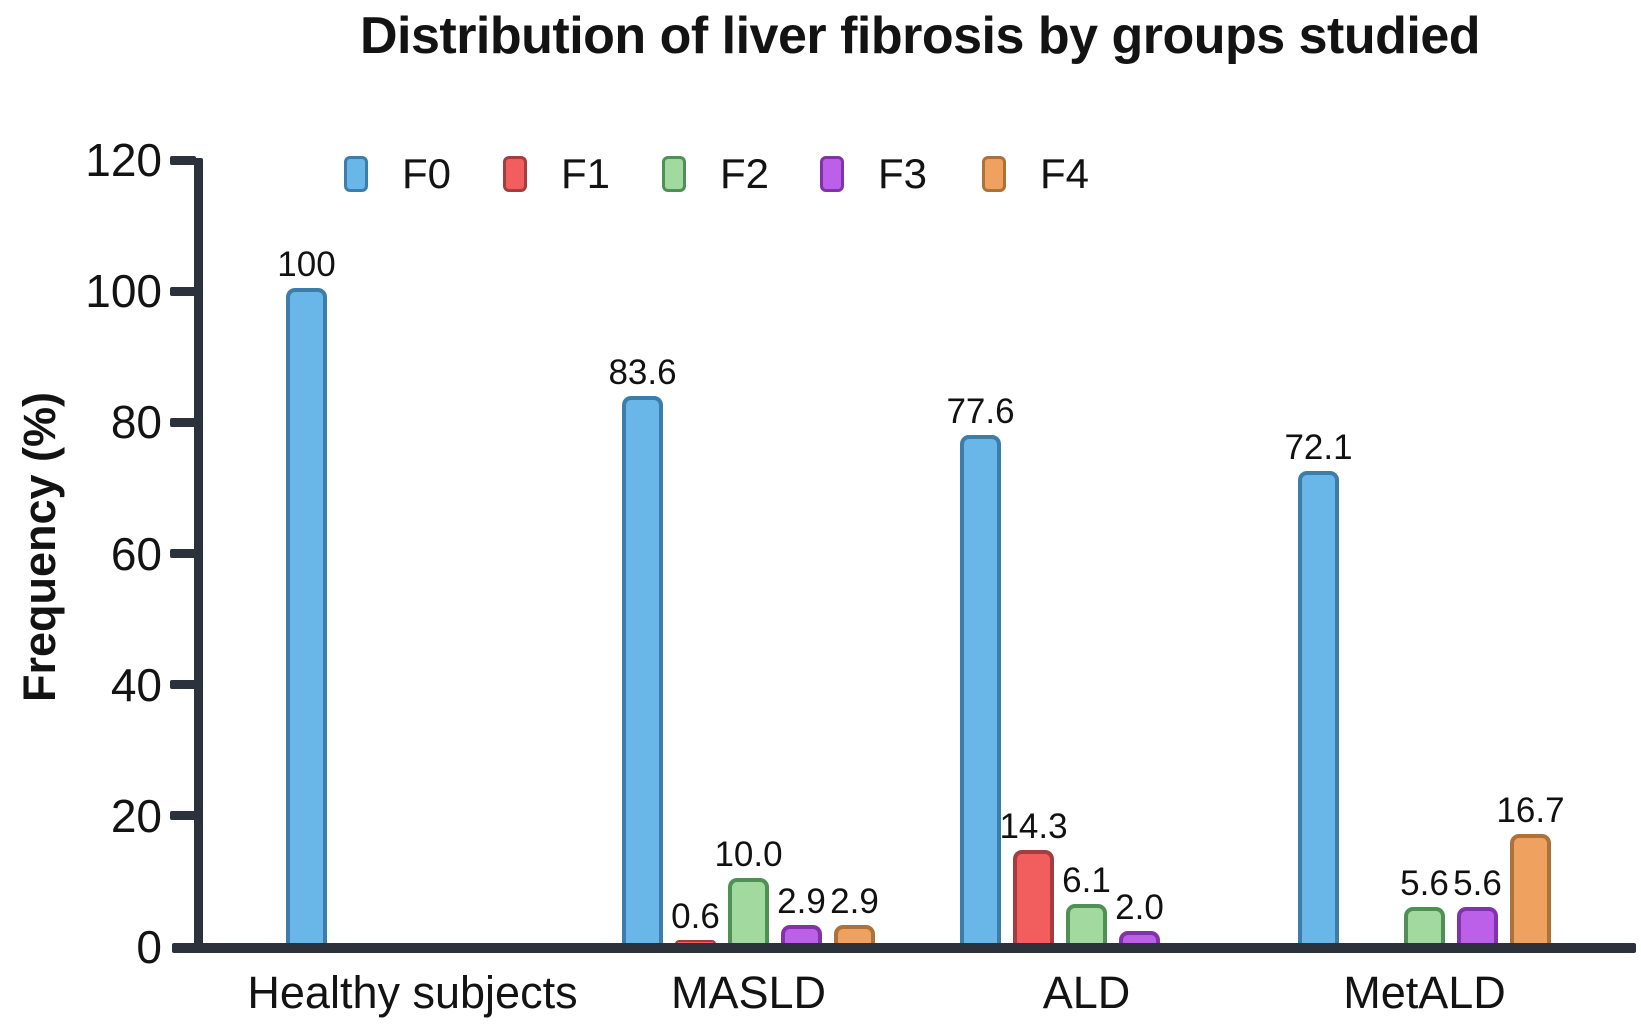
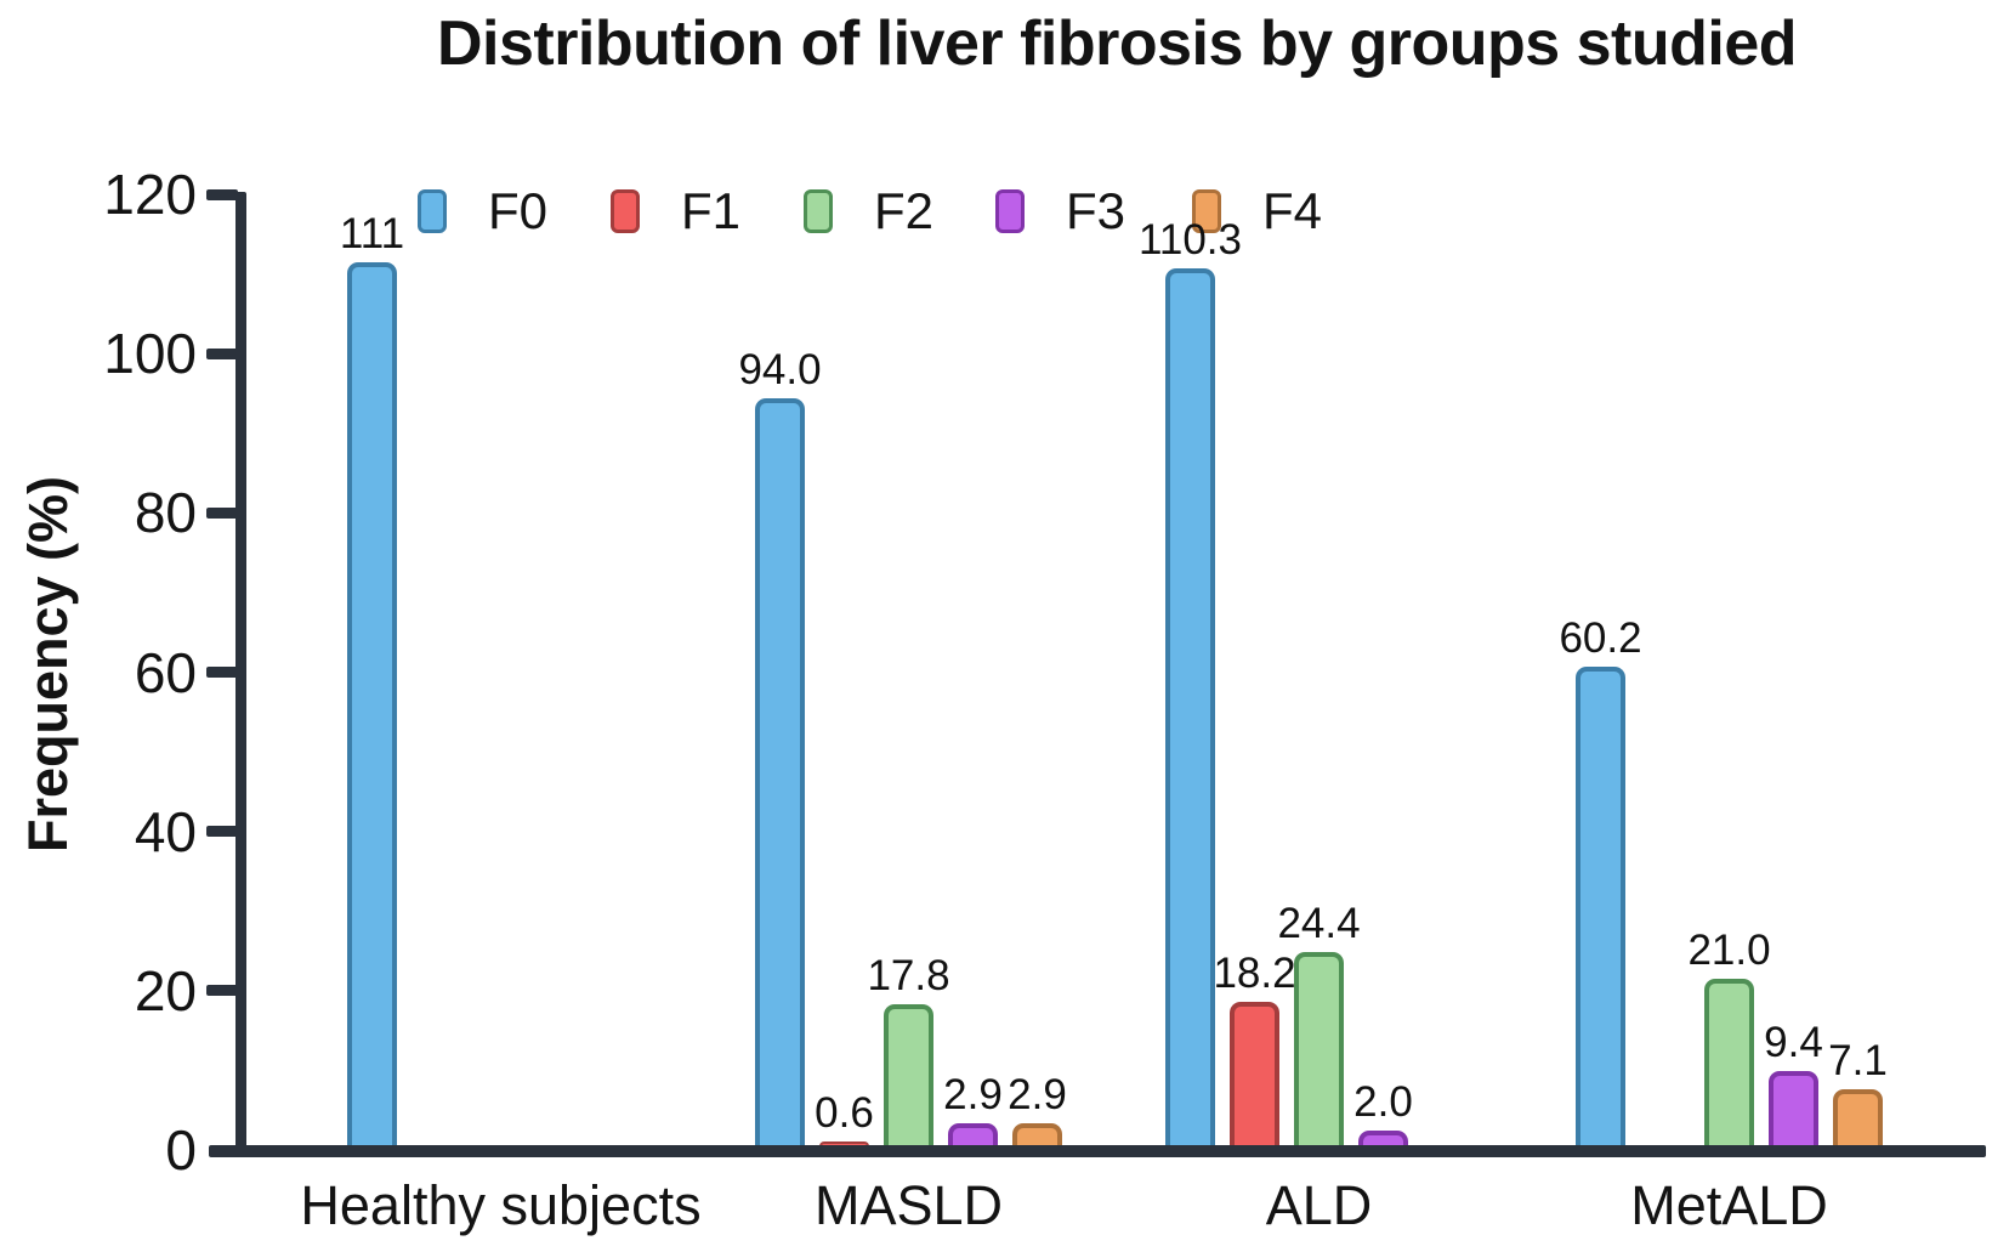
F0/Healthy subjects: 100 -> 111
F0/MASLD: 83.6 -> 94.0
F2/MASLD: 10.0 -> 17.8
F0/ALD: 77.6 -> 110.3
F1/ALD: 14.3 -> 18.2
F2/ALD: 6.1 -> 24.4
F0/MetALD: 72.1 -> 60.2
F2/MetALD: 5.6 -> 21.0
F3/MetALD: 5.6 -> 9.4
F4/MetALD: 16.7 -> 7.1
